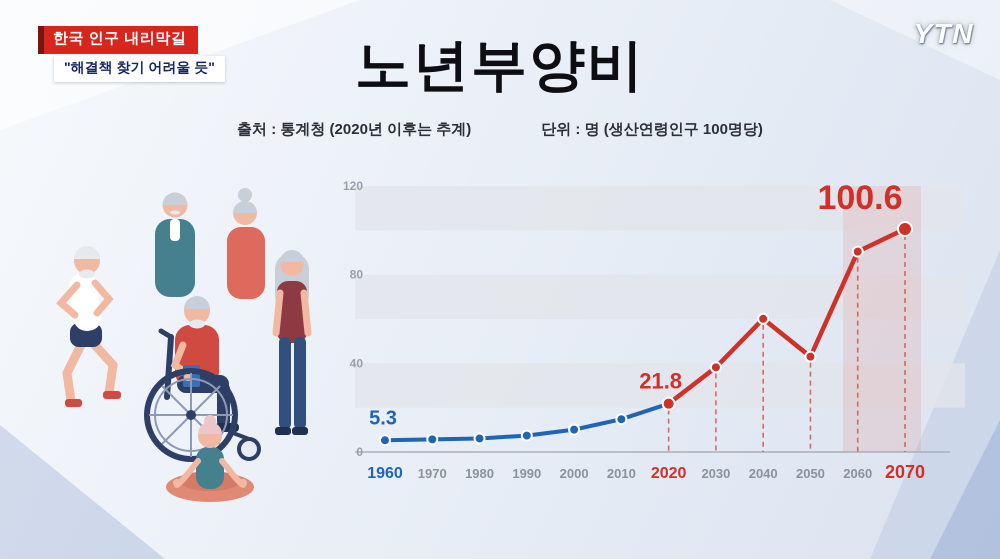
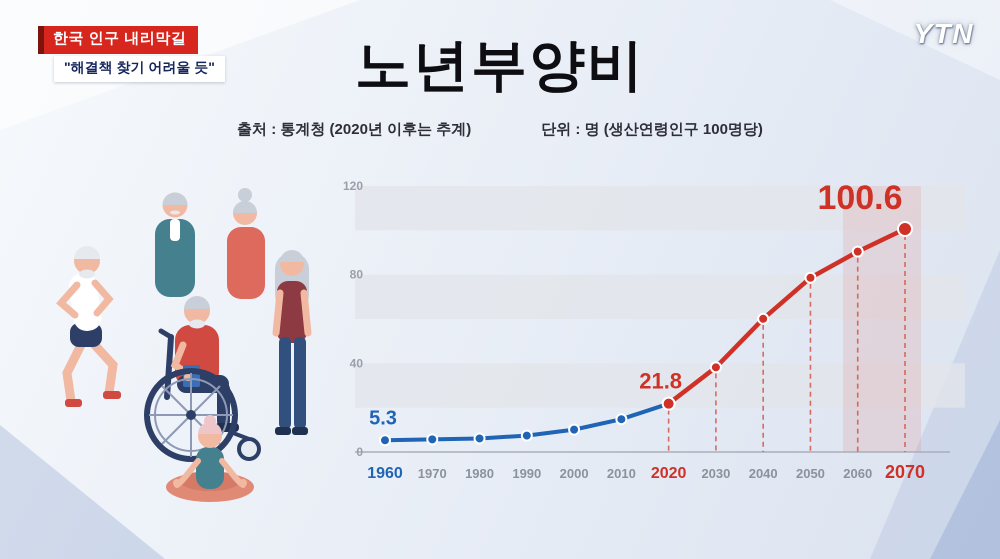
2050: 43 -> 79
